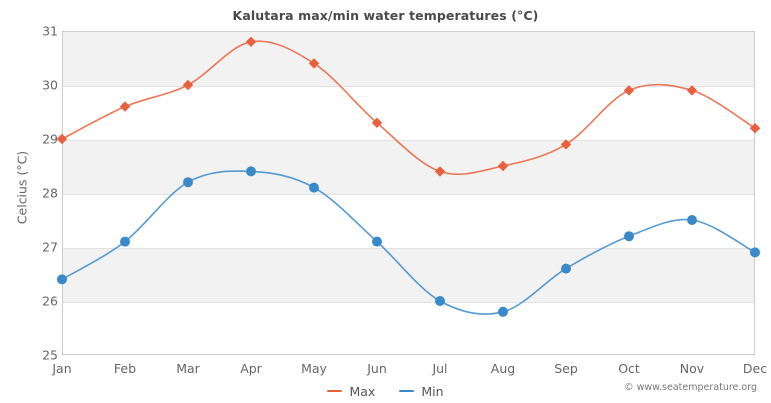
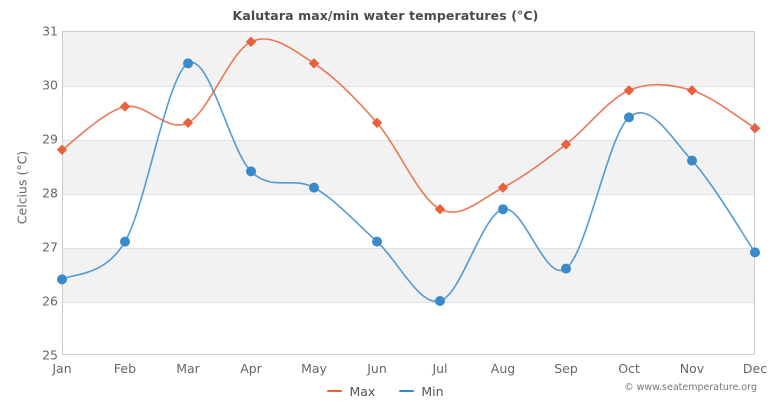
Max/Jan: 29.0 -> 28.8
Max/Mar: 30.0 -> 29.3
Min/Mar: 28.2 -> 30.4
Max/Jul: 28.4 -> 27.7
Max/Aug: 28.5 -> 28.1
Min/Aug: 25.8 -> 27.7
Min/Oct: 27.2 -> 29.4
Min/Nov: 27.5 -> 28.6
